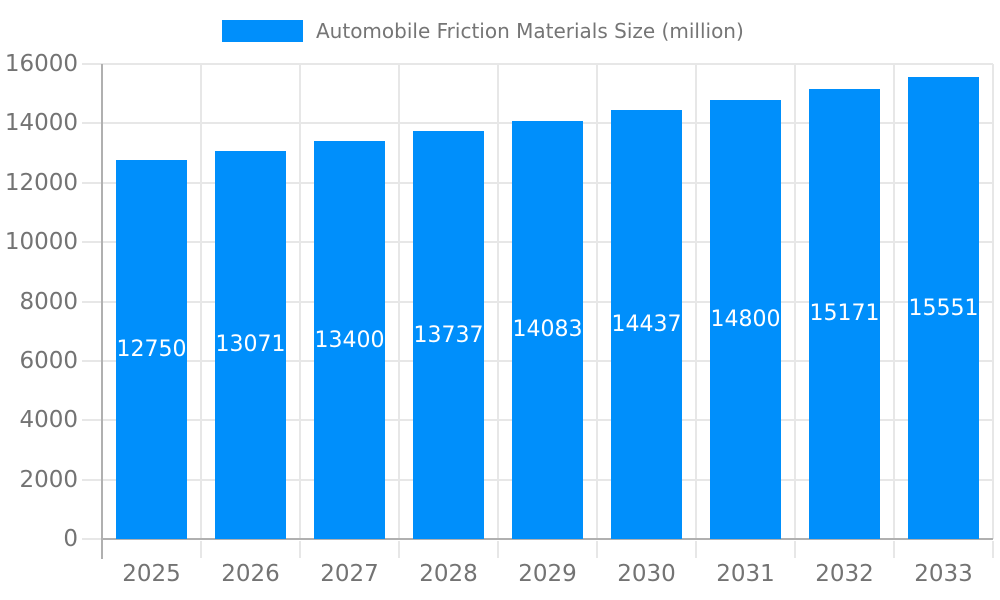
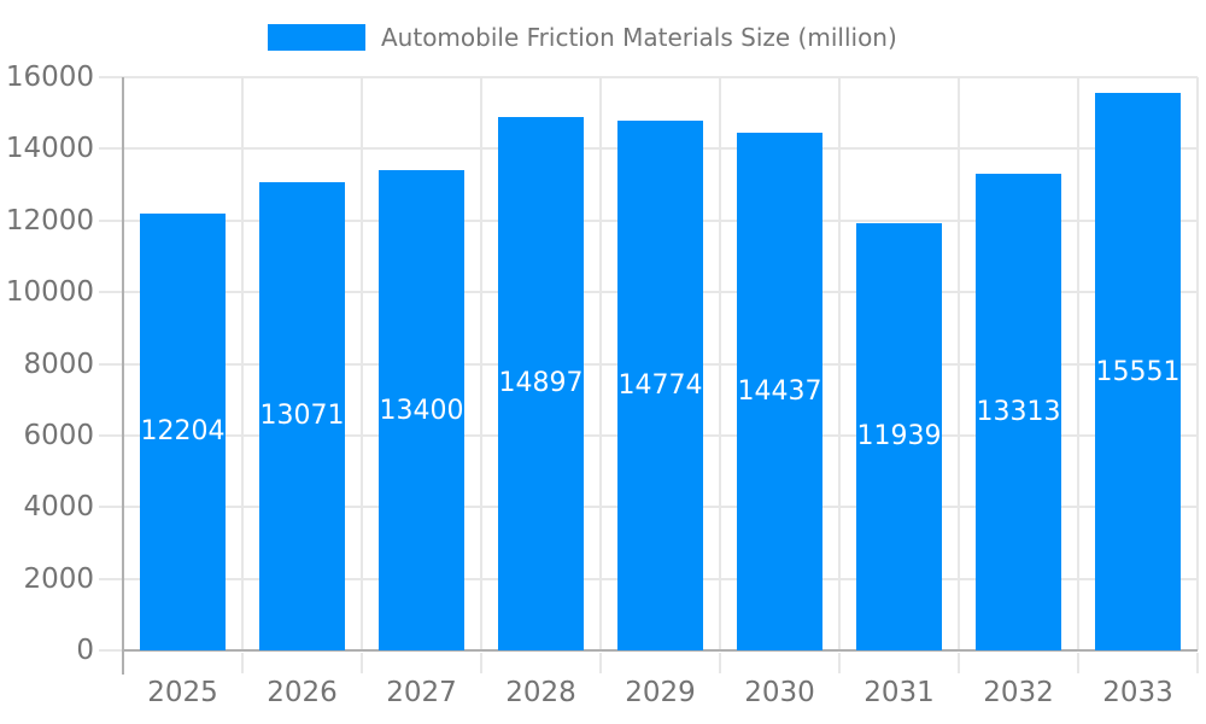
2025: 12750 -> 12204
2028: 13737 -> 14897
2029: 14083 -> 14774
2031: 14800 -> 11939
2032: 15171 -> 13313
